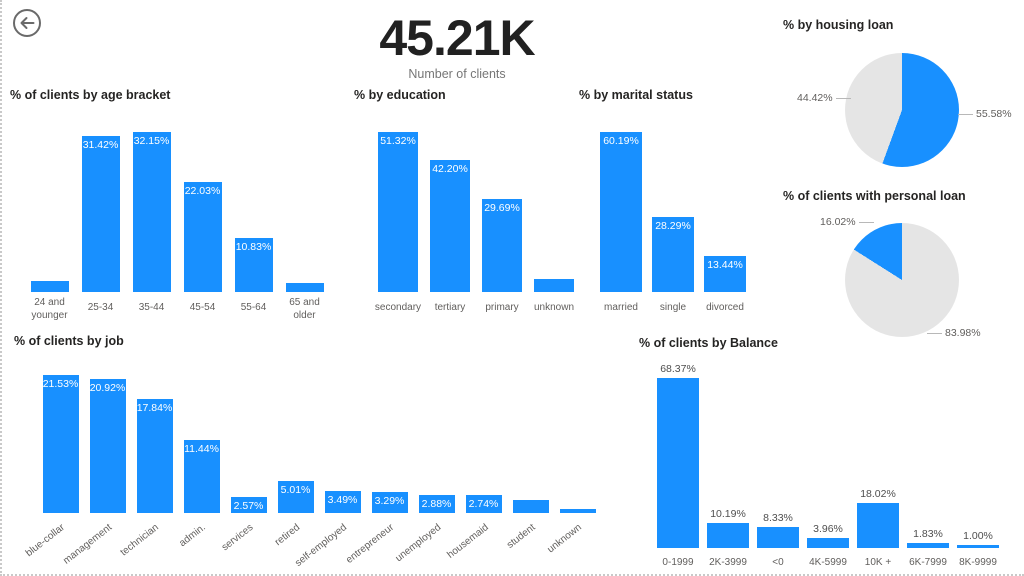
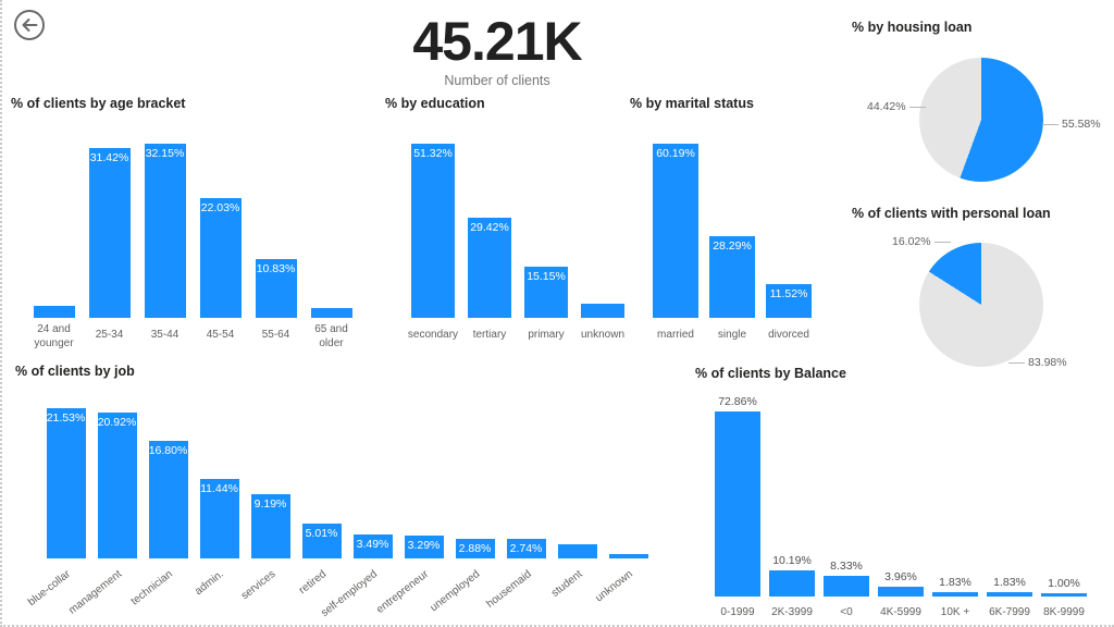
% by education/tertiary: 42.20% -> 29.42%
% by education/primary: 29.69% -> 15.15%
% by marital status/divorced: 13.44% -> 11.52%
% of clients by job/technician: 17.84% -> 16.80%
% of clients by job/services: 2.57% -> 9.19%
% of clients by Balance/0-1999: 68.37% -> 72.86%
% of clients by Balance/10K +: 18.02% -> 1.83%
